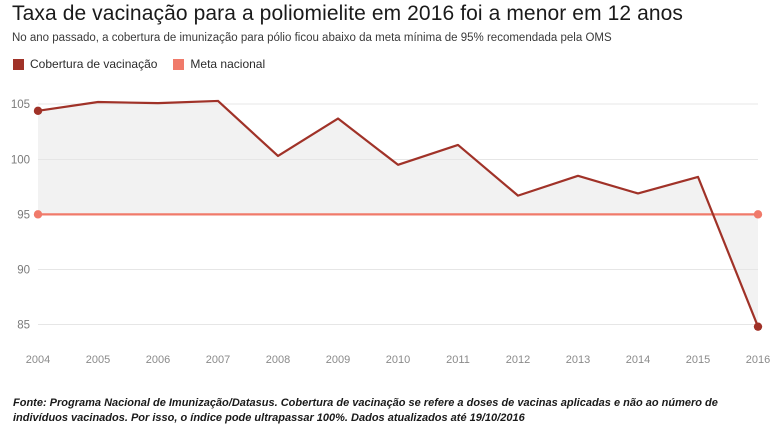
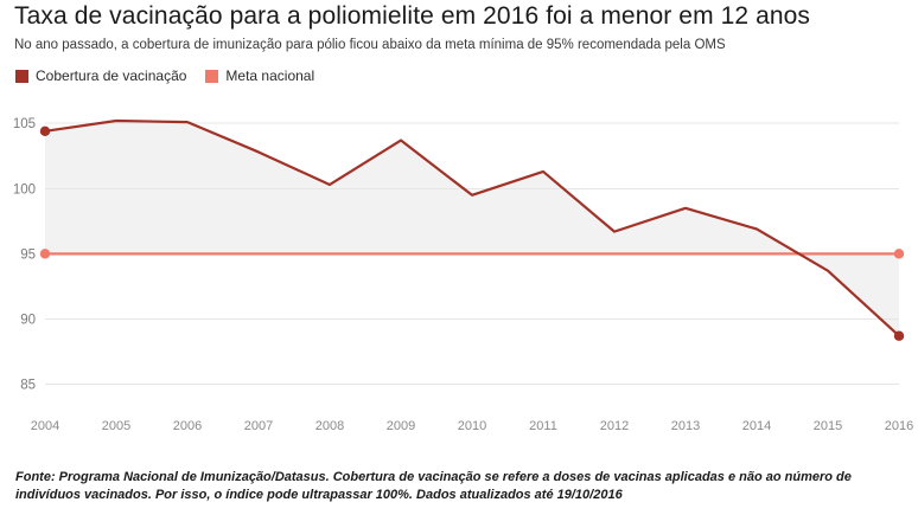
Cobertura de vacinação/2007: 105.3 -> 102.8
Cobertura de vacinação/2015: 98.4 -> 93.7
Cobertura de vacinação/2016: 84.8 -> 88.7
